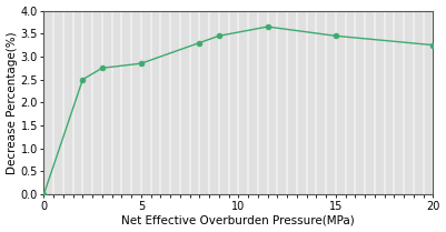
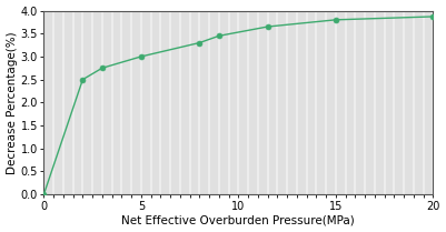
5: 2.85 -> 3.00
15: 3.45 -> 3.80
20: 3.25 -> 3.87
